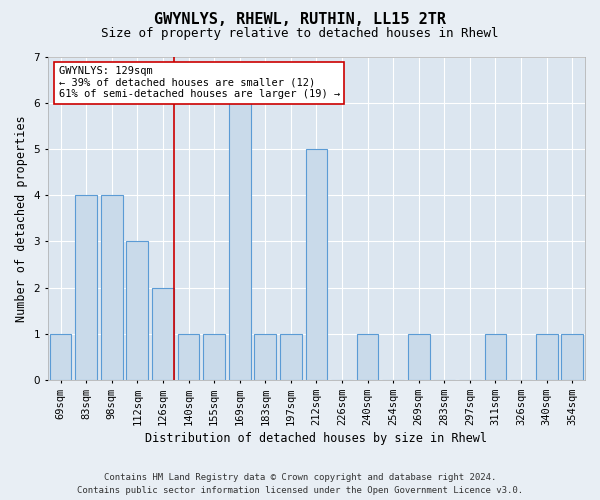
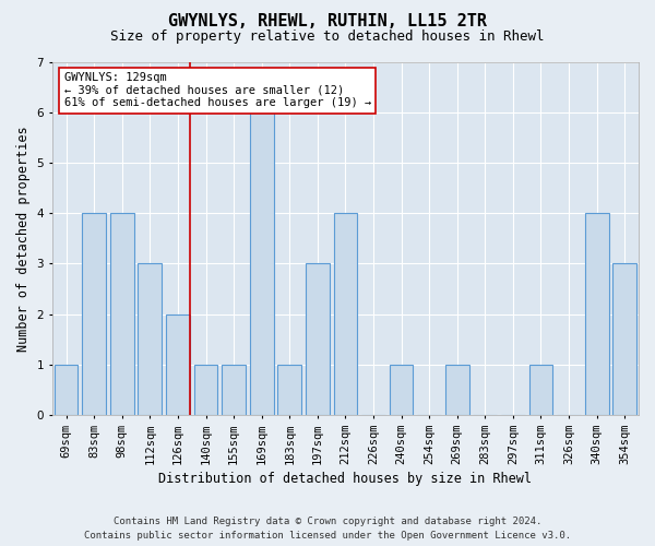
197sqm: 1 -> 3
212sqm: 5 -> 4
340sqm: 1 -> 4
354sqm: 1 -> 3
